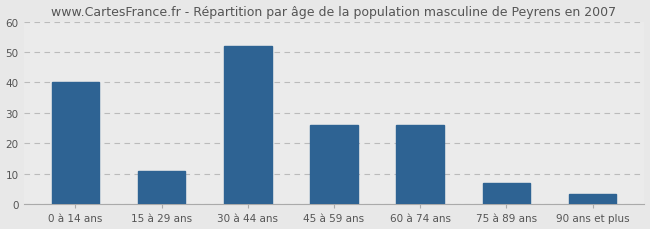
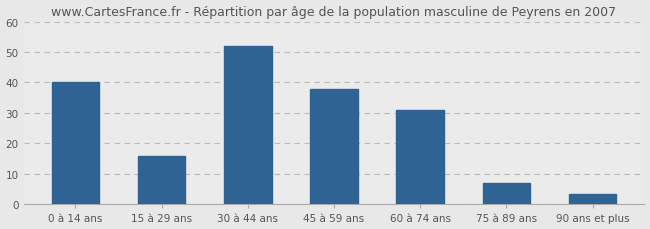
15 à 29 ans: 11.0 -> 16.0
45 à 59 ans: 26.0 -> 38.0
60 à 74 ans: 26.0 -> 31.0
